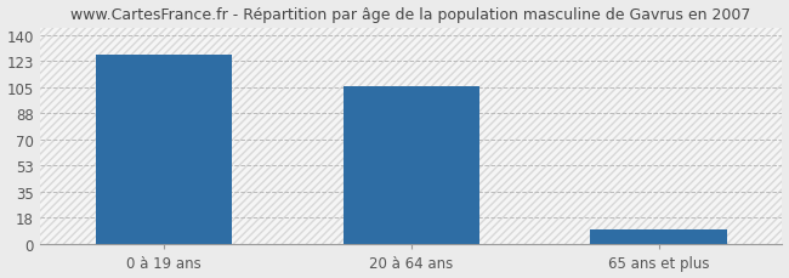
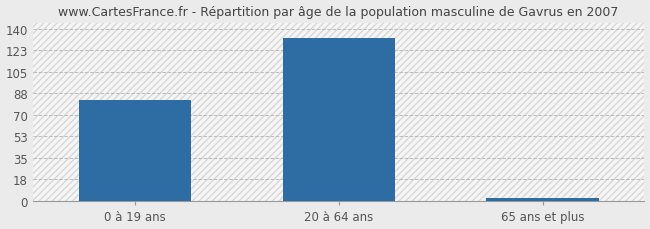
0 à 19 ans: 127 -> 82
20 à 64 ans: 106 -> 133
65 ans et plus: 10 -> 3
